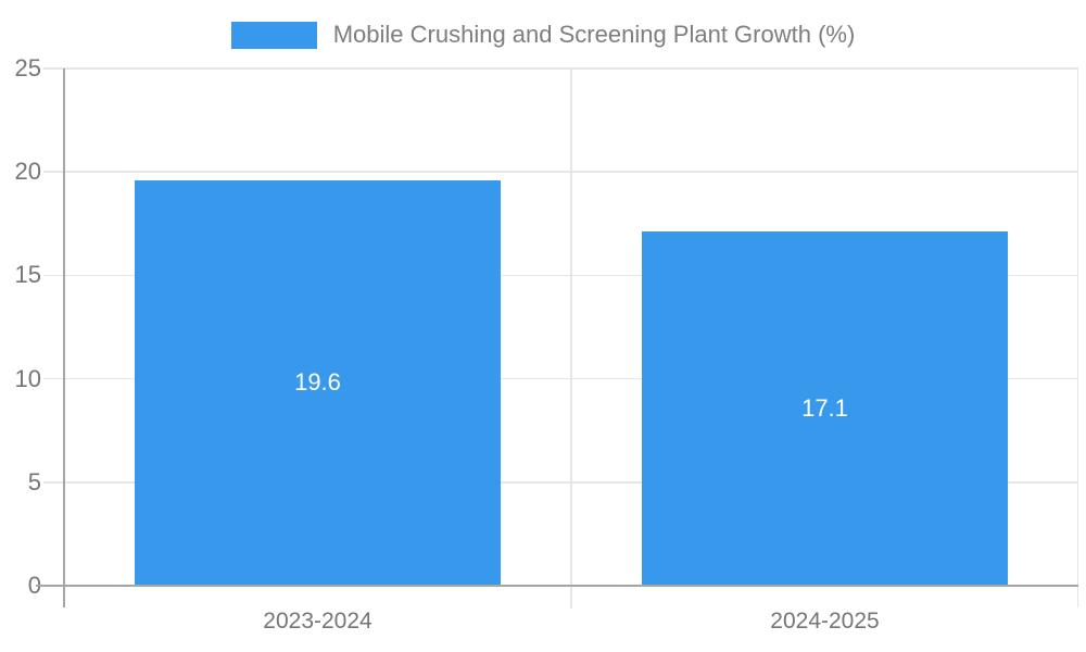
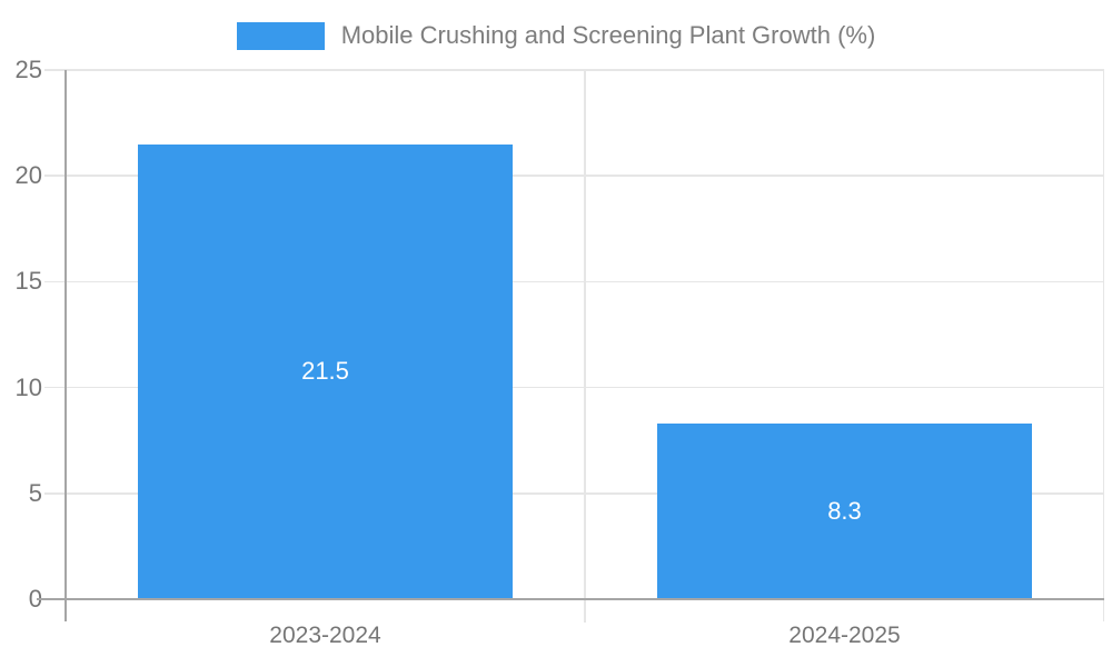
2023-2024: 19.6 -> 21.5
2024-2025: 17.1 -> 8.3
